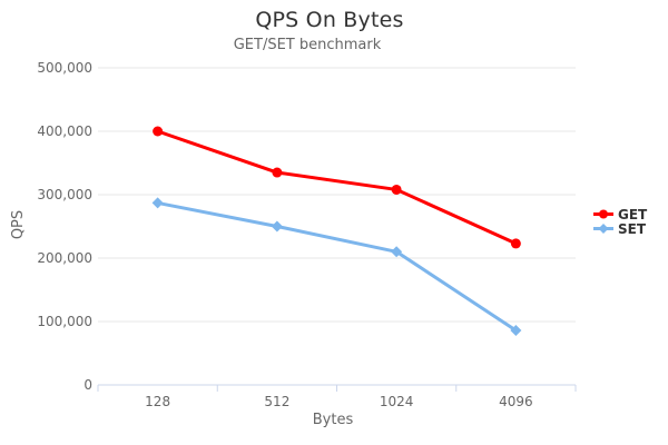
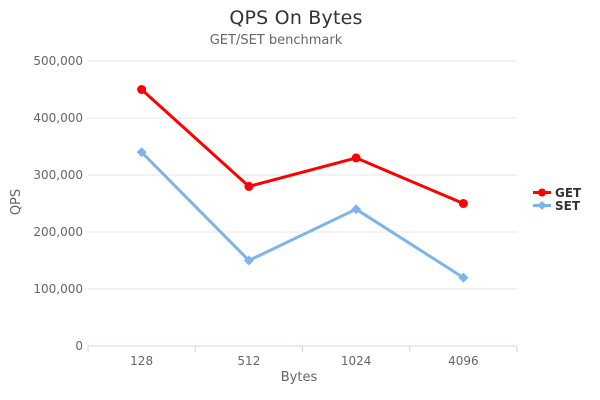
GET/128: 400000 -> 450000
SET/128: 290000 -> 340000
GET/512: 340000 -> 280000
SET/512: 250000 -> 150000
GET/1024: 310000 -> 330000
SET/1024: 210000 -> 240000
GET/4096: 220000 -> 250000
SET/4096: 90000 -> 120000
